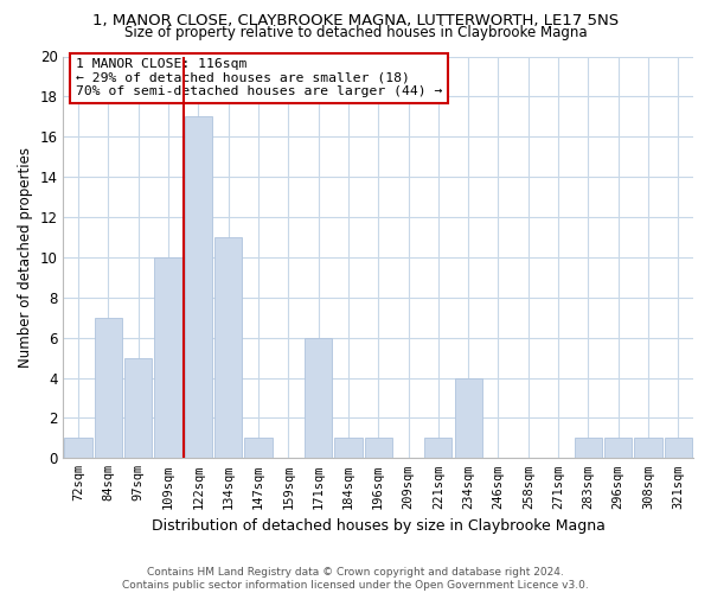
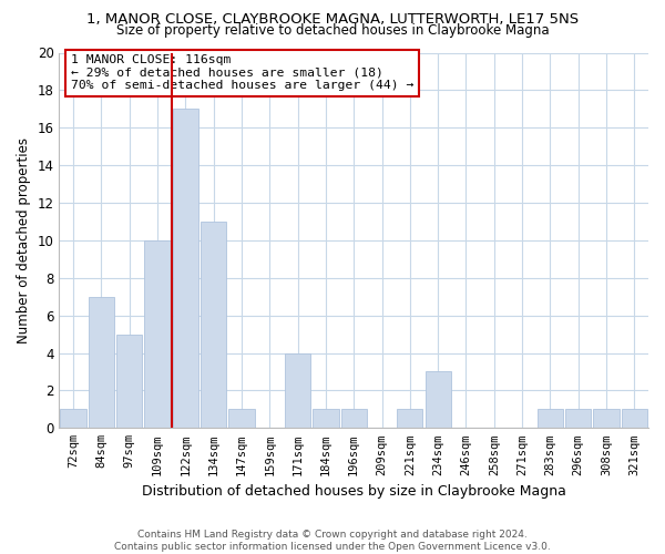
171sqm: 6 -> 4
234sqm: 4 -> 3
